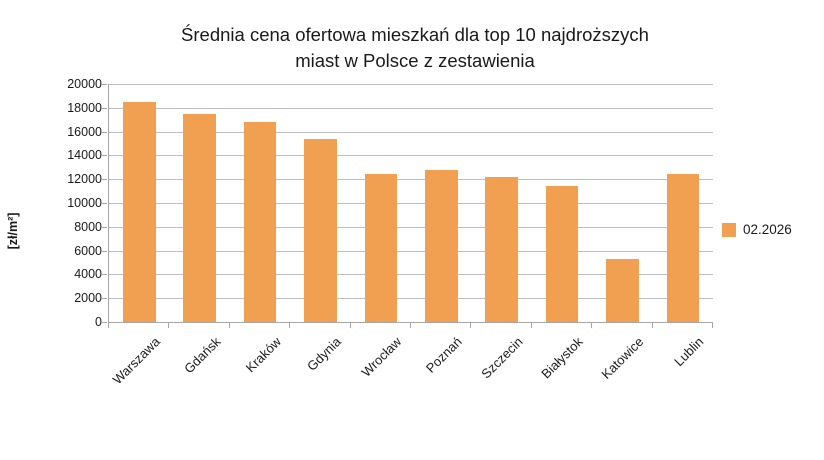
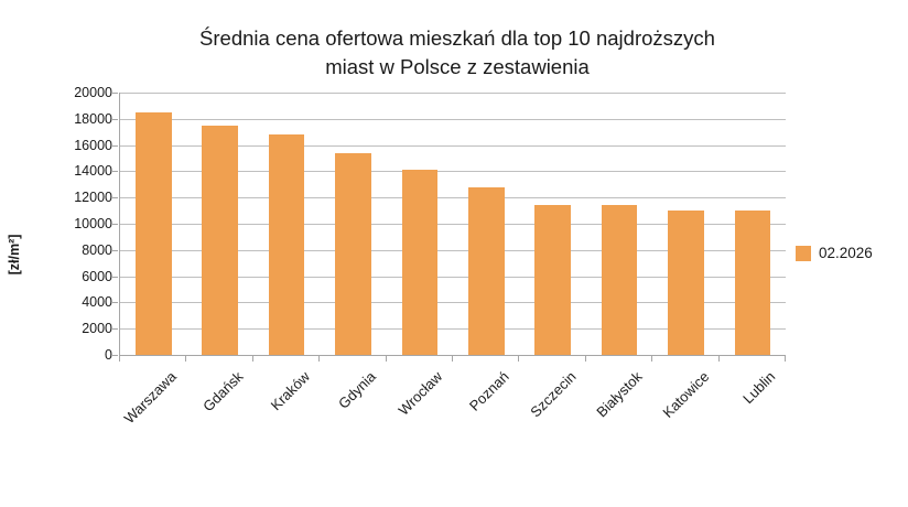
Wrocław: 12400 -> 14100
Szczecin: 12200 -> 11400
Katowice: 5300 -> 11000
Lublin: 12400 -> 11000
